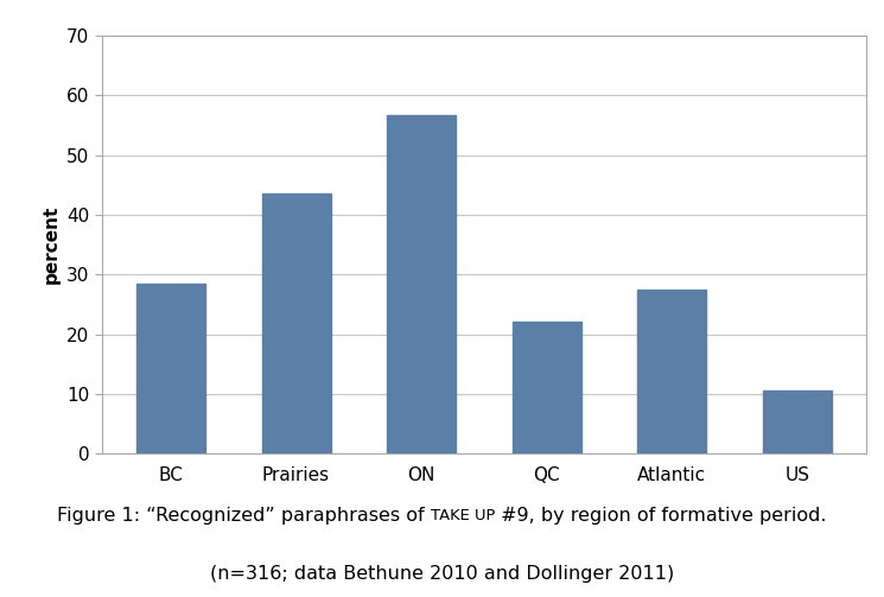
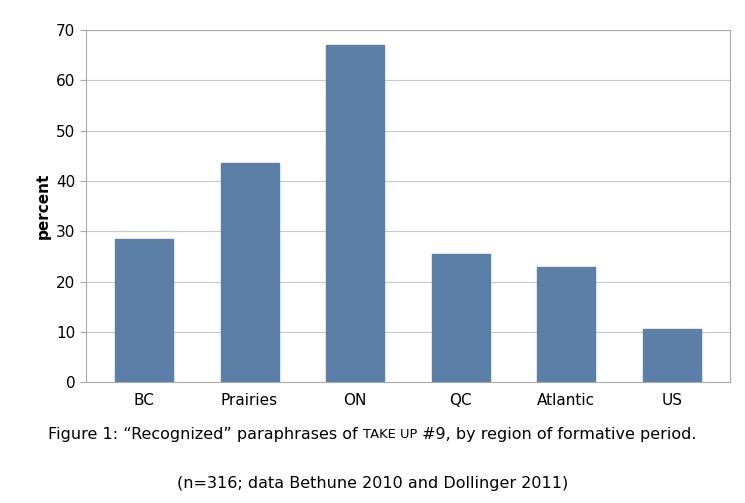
ON: 56.8 -> 67.0
QC: 22.2 -> 25.5
Atlantic: 27.4 -> 23.0
